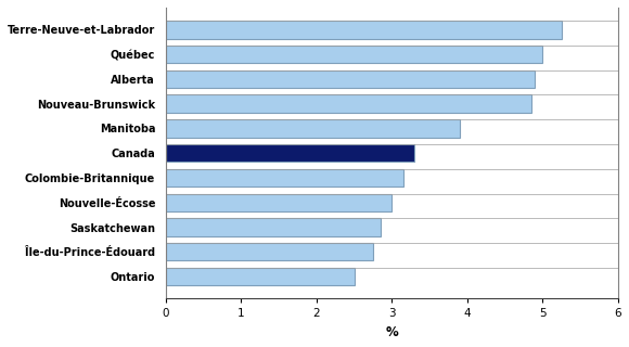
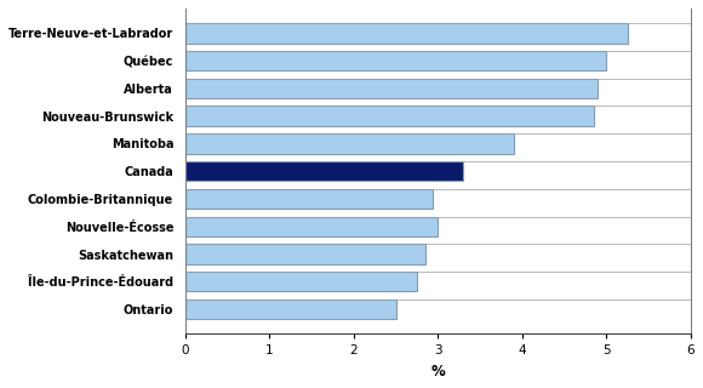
Colombie-Britannique: 3.15 -> 2.94
